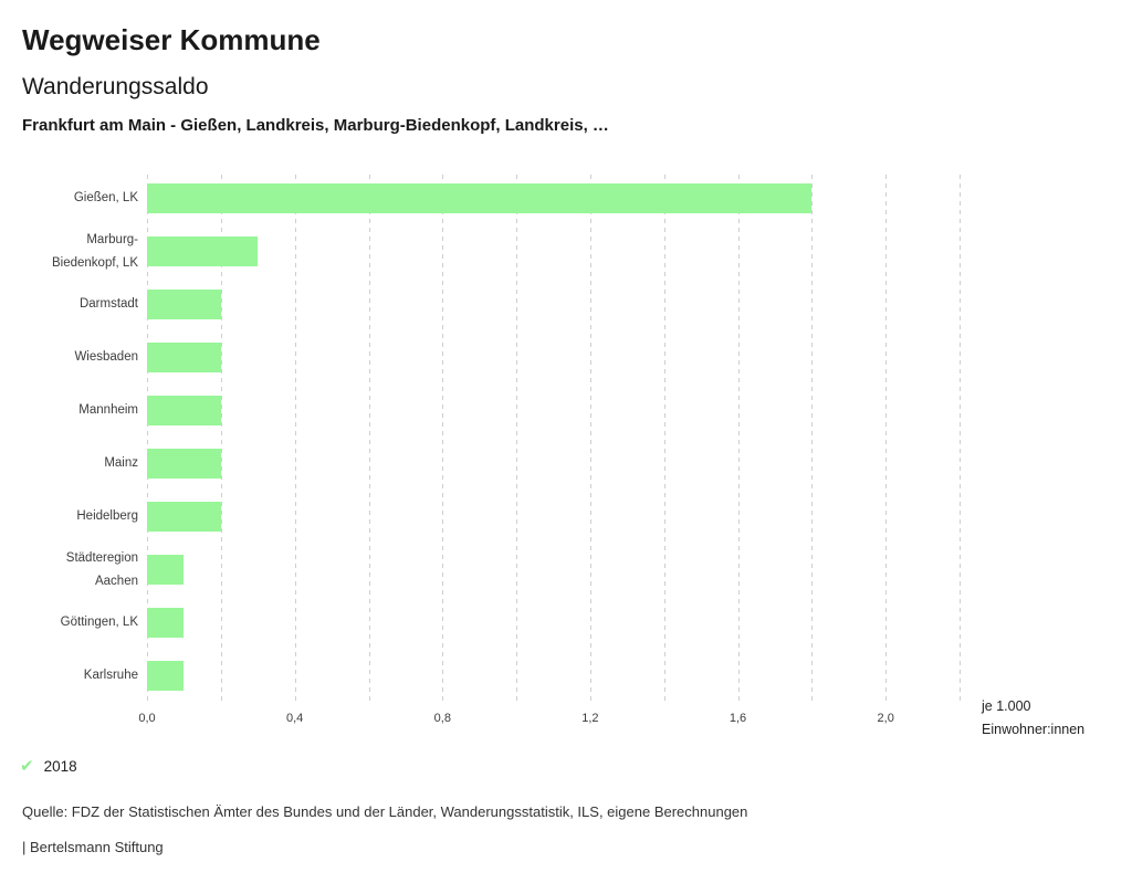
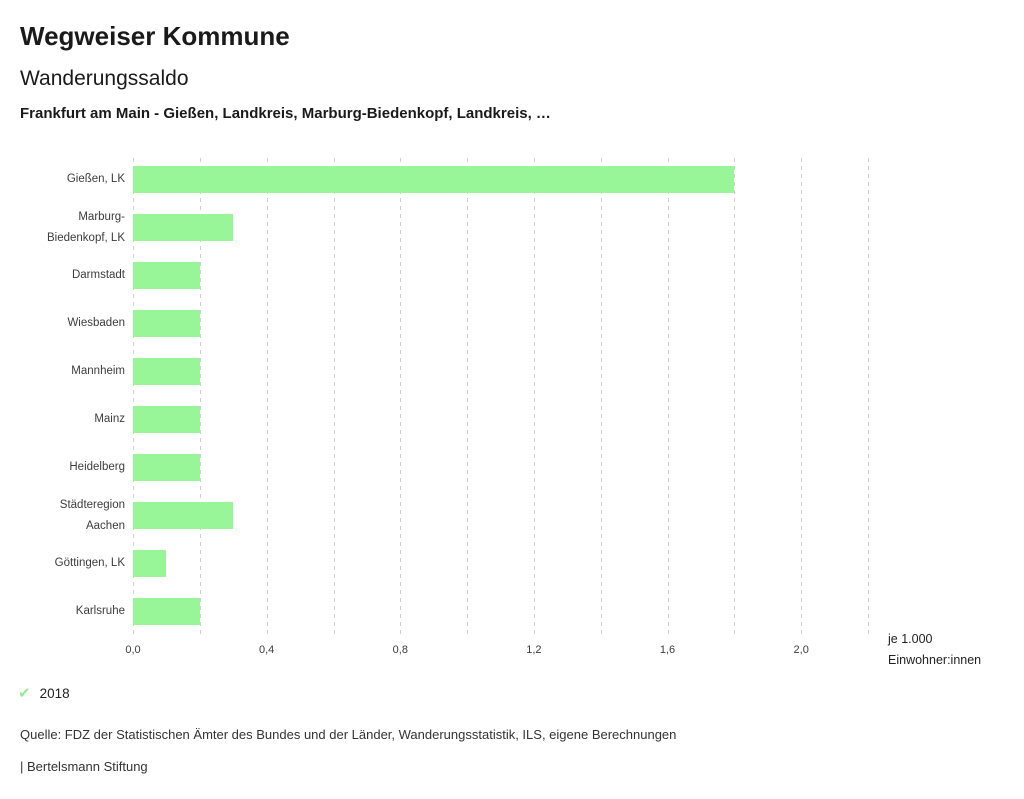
Städteregion Aachen: 0,1 -> 0,3
Karlsruhe: 0,1 -> 0,2
